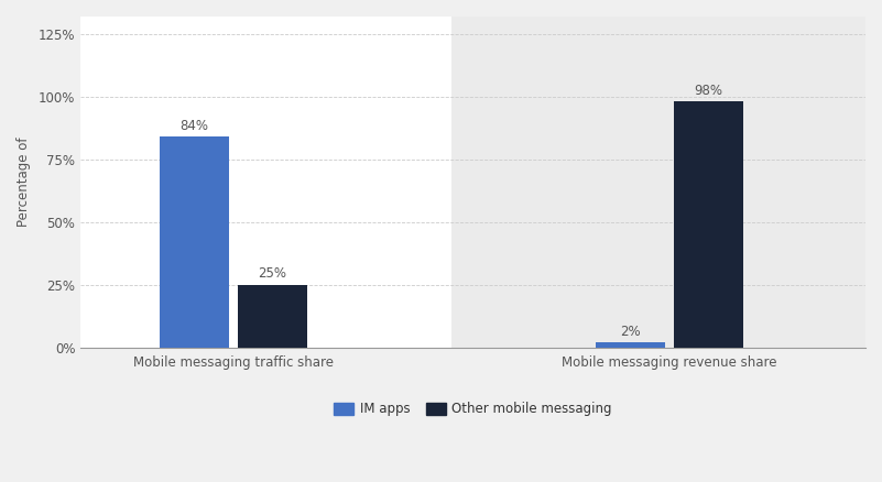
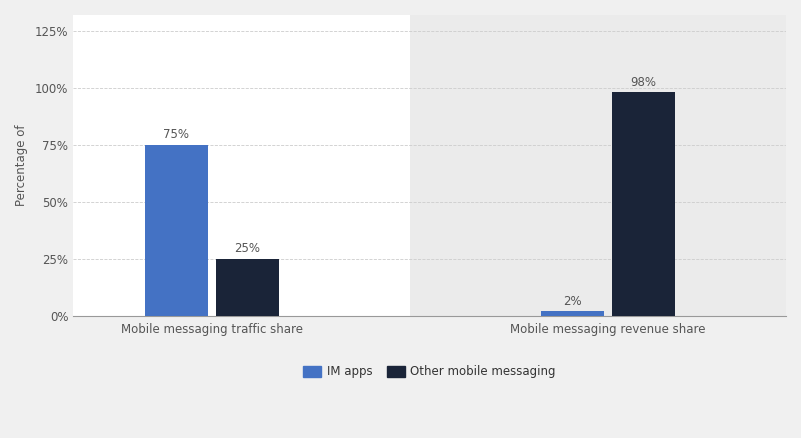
IM apps/Mobile messaging traffic share: 84% -> 75%
